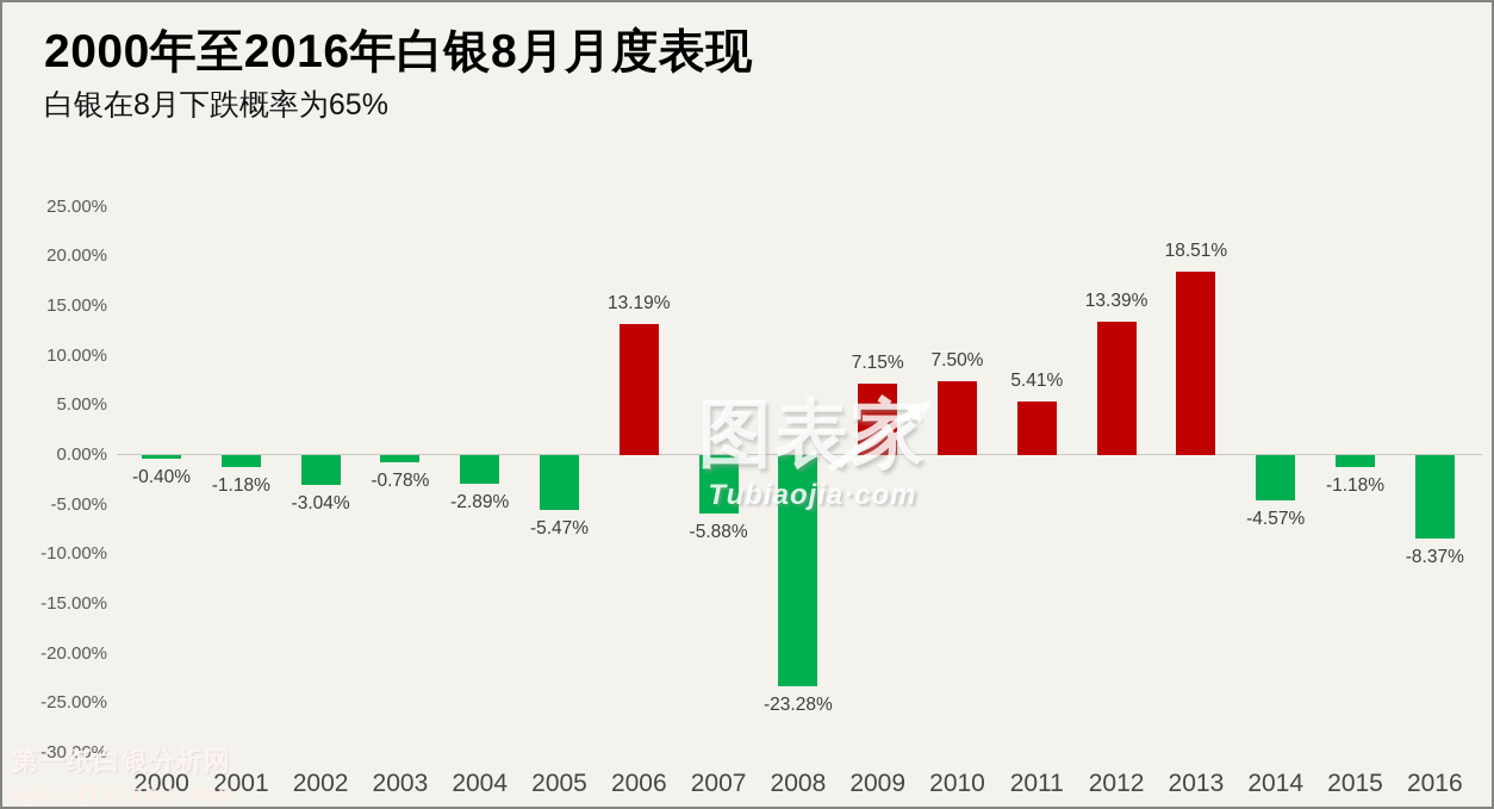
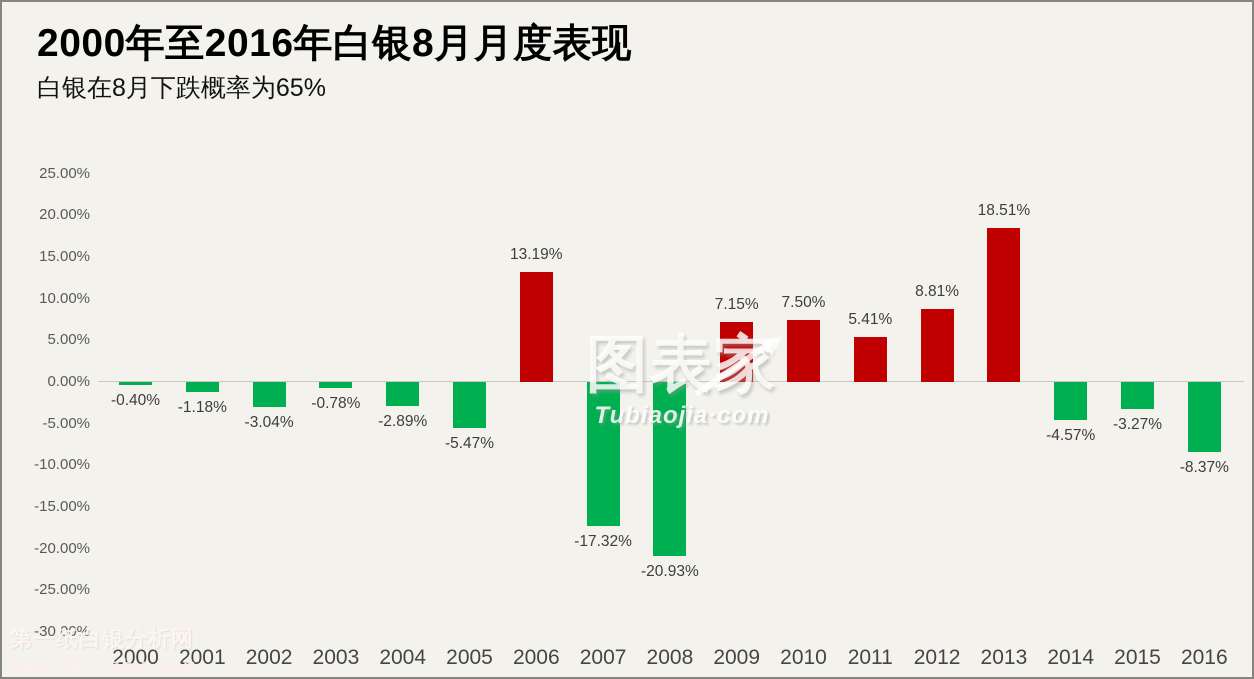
2007: -5.88% -> -17.32%
2008: -23.28% -> -20.93%
2012: 13.39% -> 8.81%
2015: -1.18% -> -3.27%
